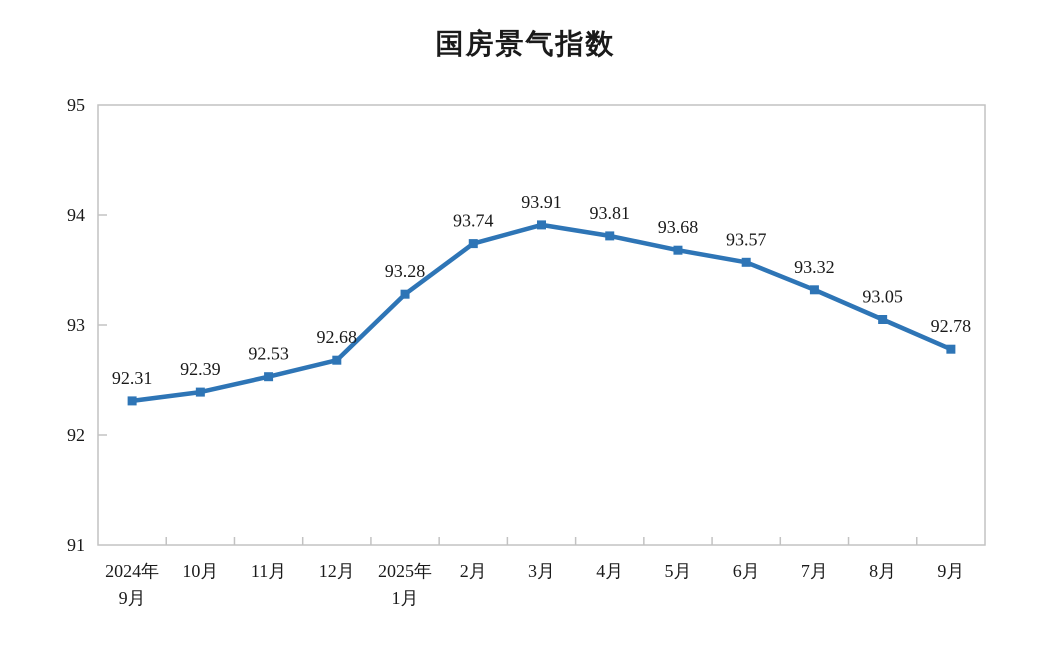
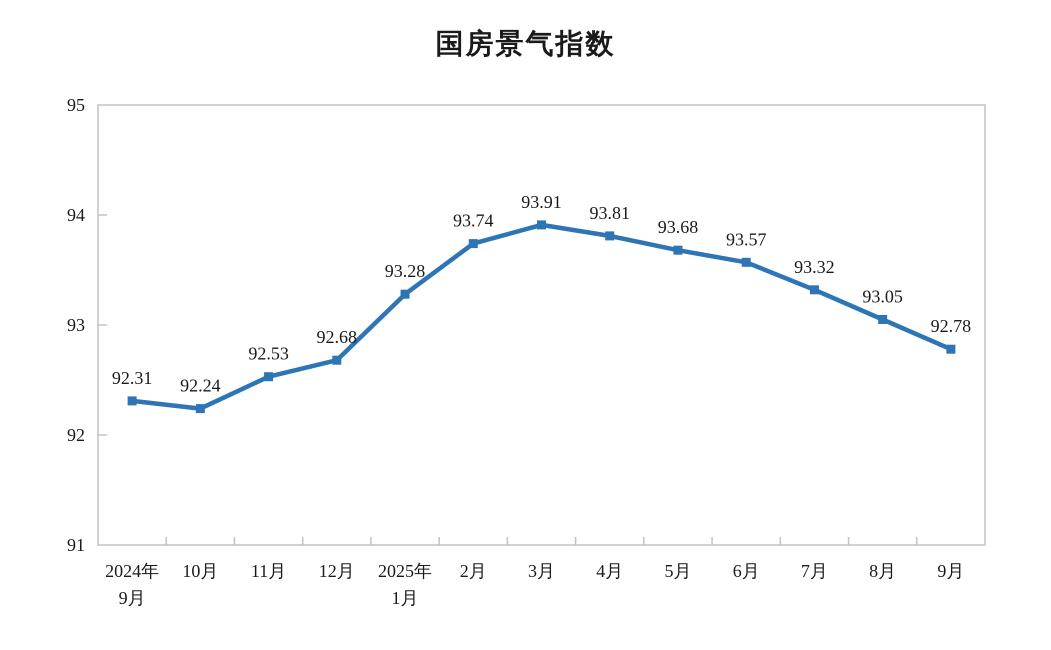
10月: 92.39 -> 92.24
